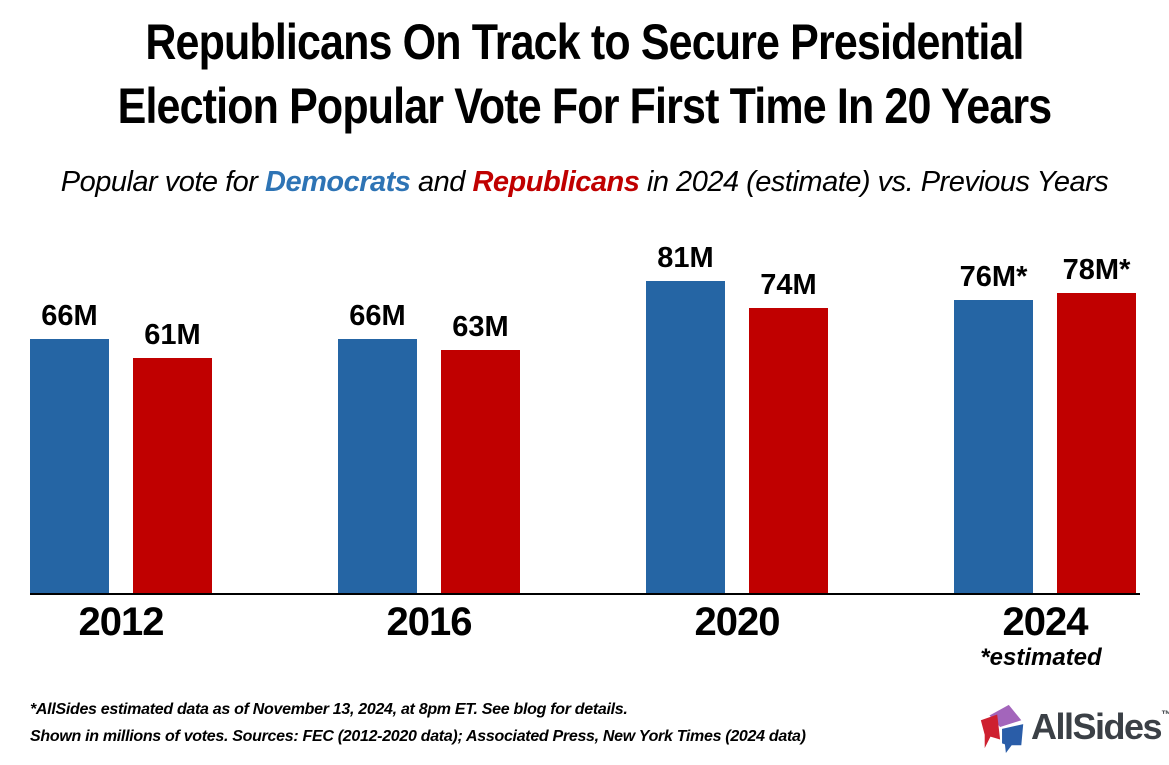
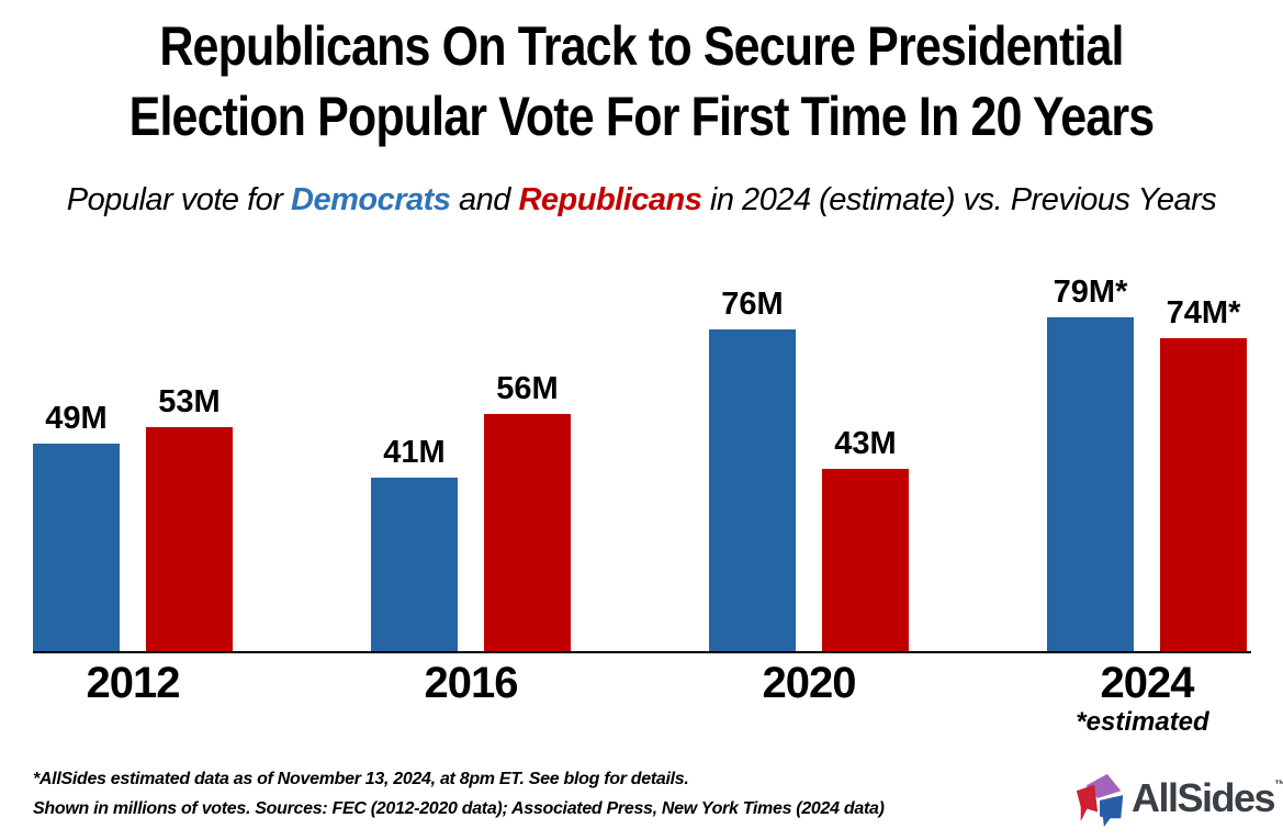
Democrats/2012: 66M -> 49M
Republicans/2012: 61M -> 53M
Democrats/2016: 66M -> 41M
Republicans/2016: 63M -> 56M
Democrats/2020: 81M -> 76M
Republicans/2020: 74M -> 43M
Democrats/2024: 76 -> 79
Republicans/2024: 78 -> 74
